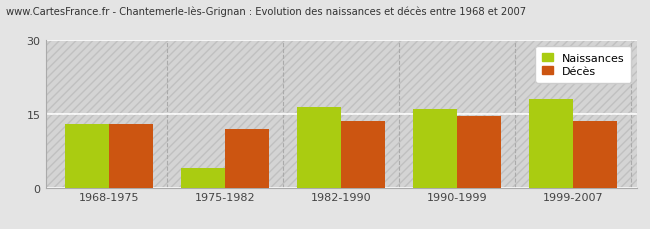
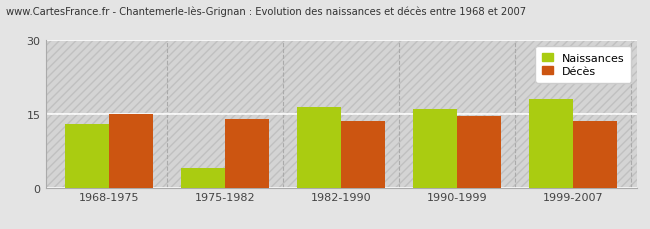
Décès/1968-1975: 13.0 -> 15.0
Décès/1975-1982: 12.0 -> 14.0
